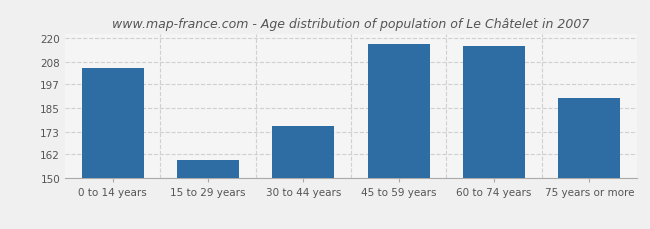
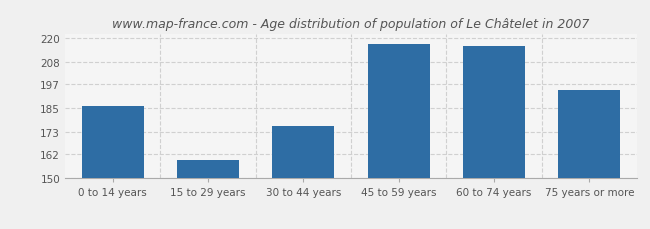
0 to 14 years: 205 -> 186
75 years or more: 190 -> 194
